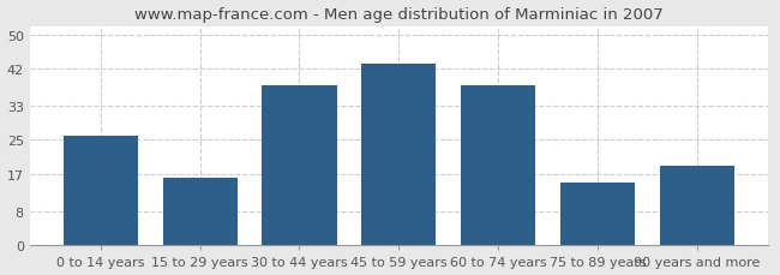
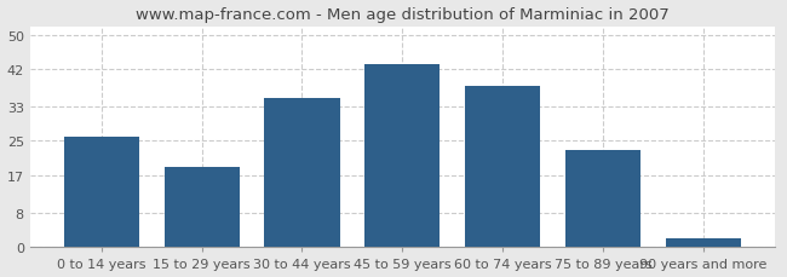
15 to 29 years: 16 -> 19
30 to 44 years: 38 -> 35
75 to 89 years: 15 -> 23
90 years and more: 19 -> 2
